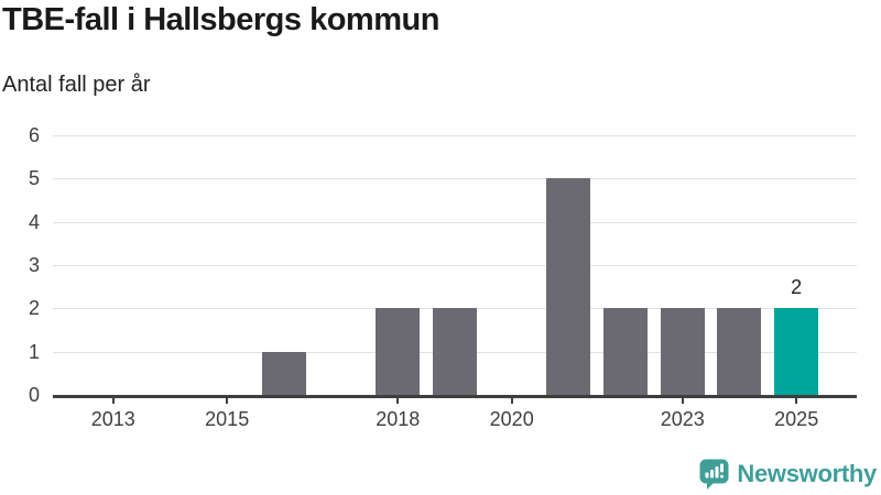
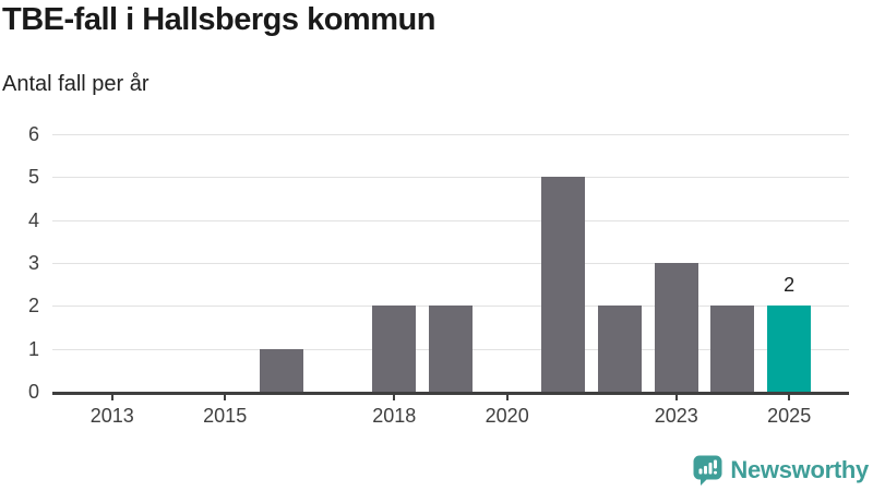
2023: 2 -> 3
